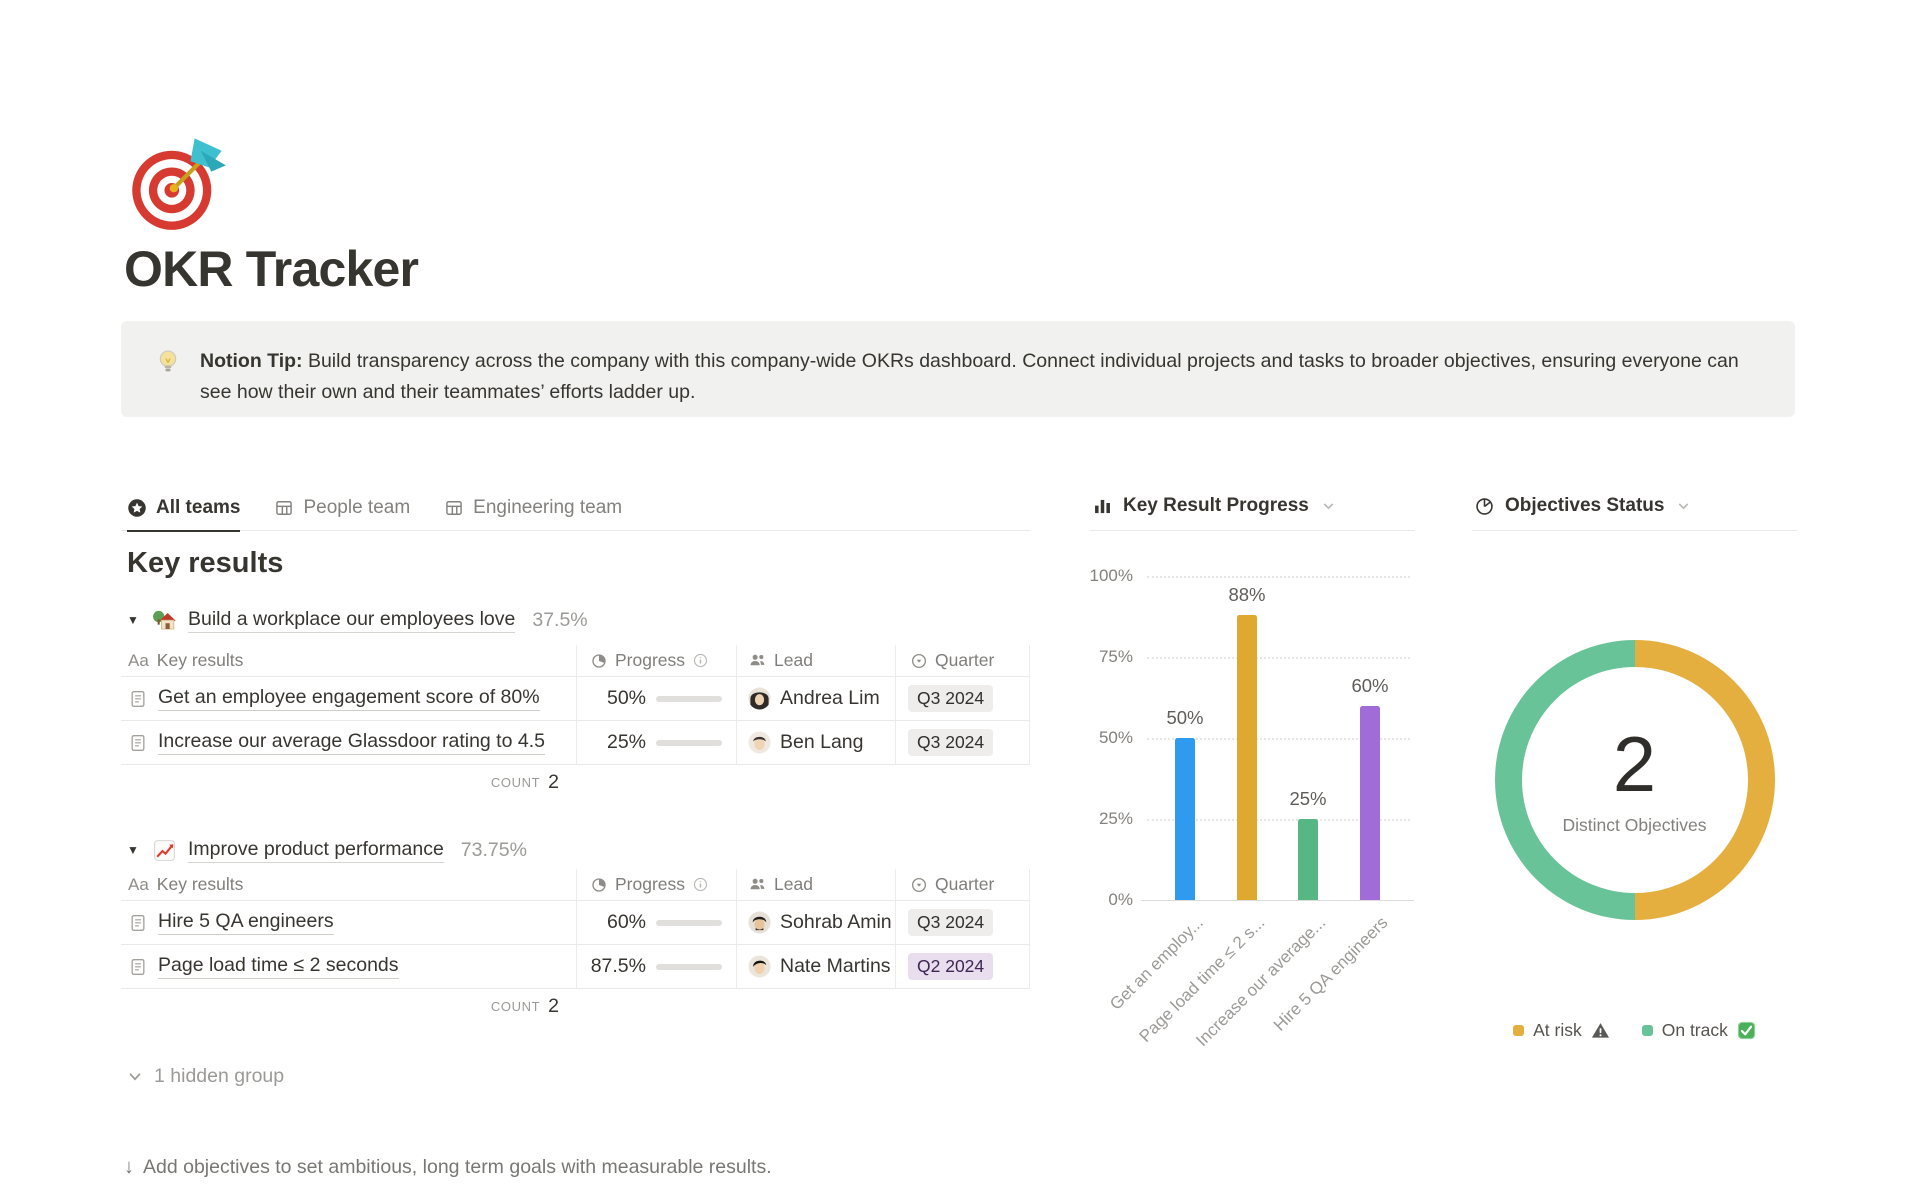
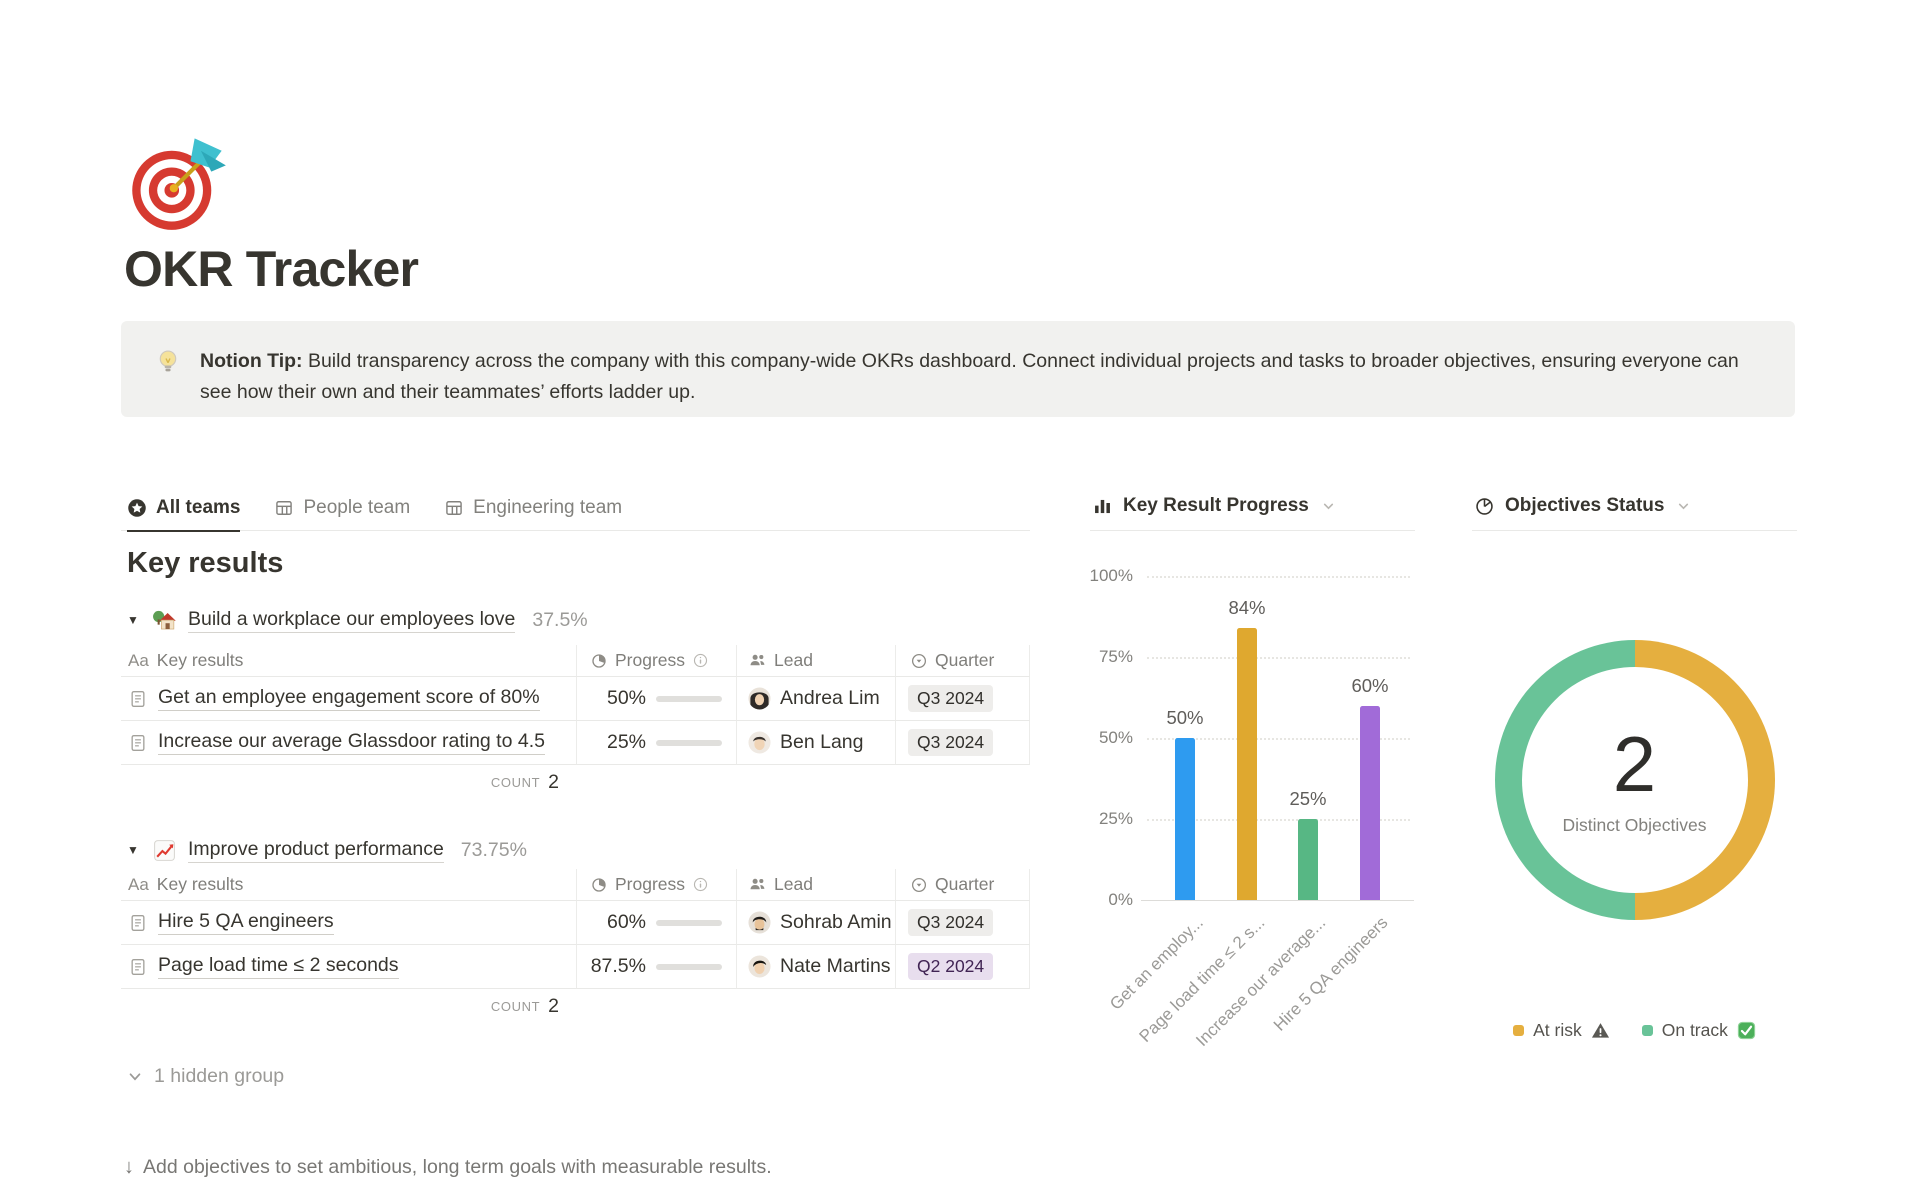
Key Result Progress/Page load time ≤ 2 s...: 88% -> 84%
